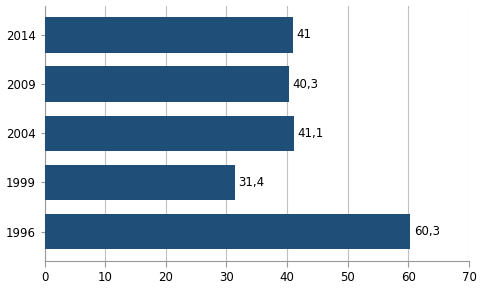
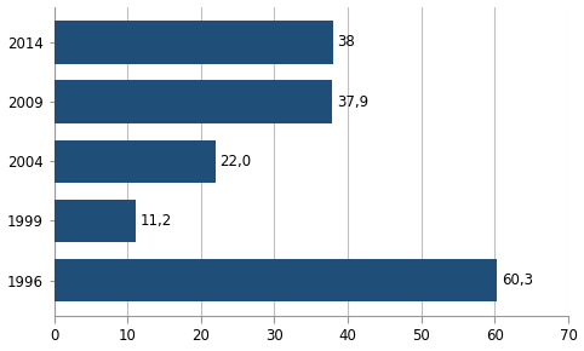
2014: 41 -> 38
2009: 40,3 -> 37,9
2004: 41,1 -> 22,0
1999: 31,4 -> 11,2
